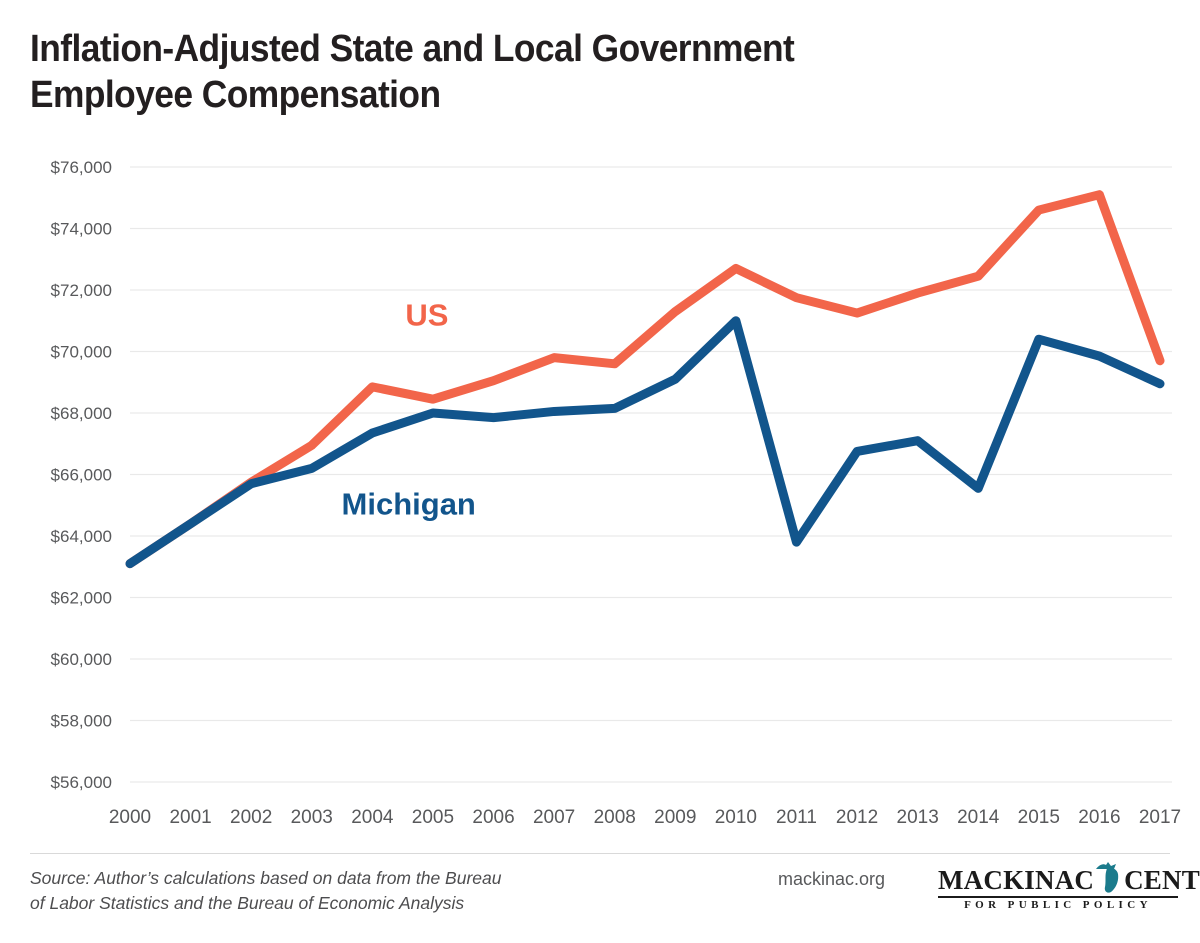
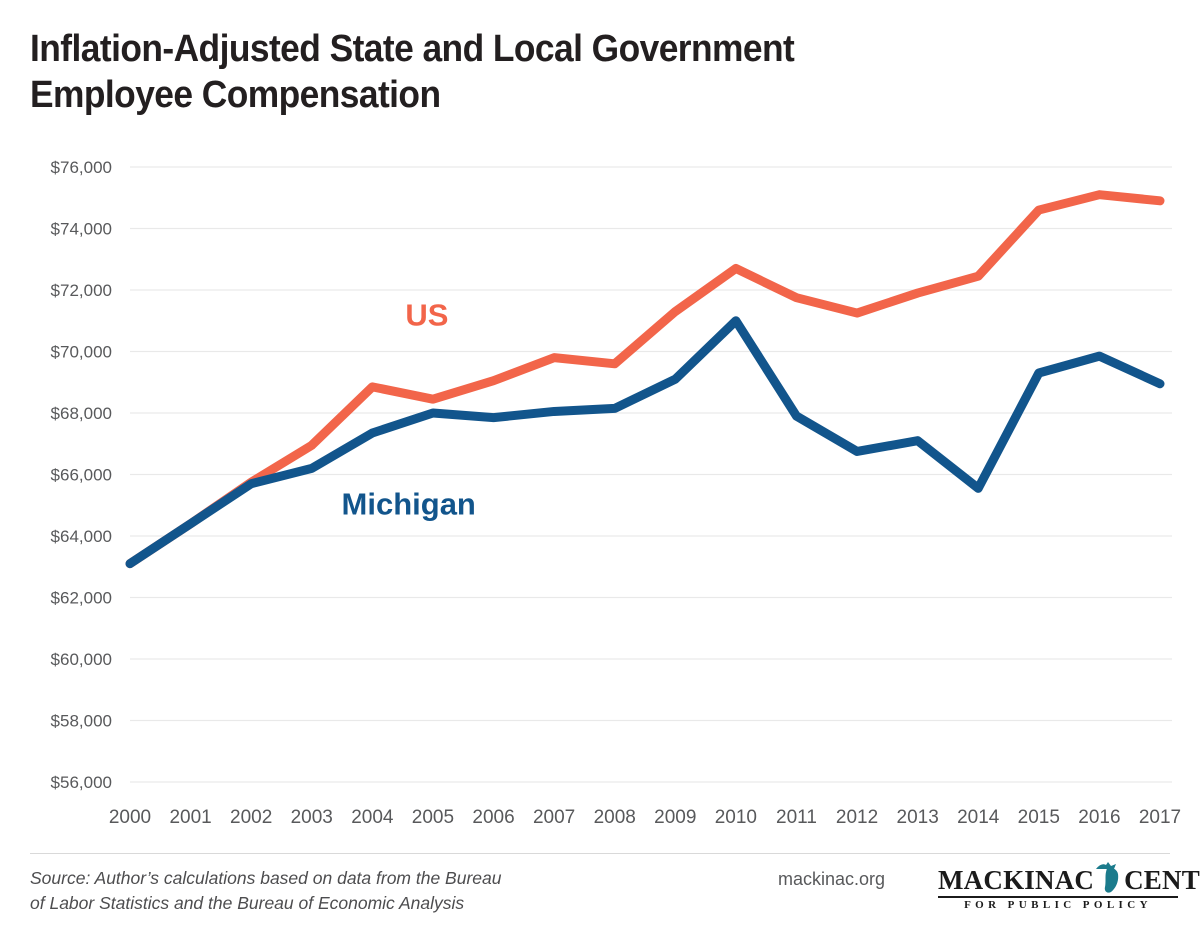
Michigan/2011: $63800 -> $67900
Michigan/2015: $70400 -> $69300
US/2017: $69700 -> $74900
